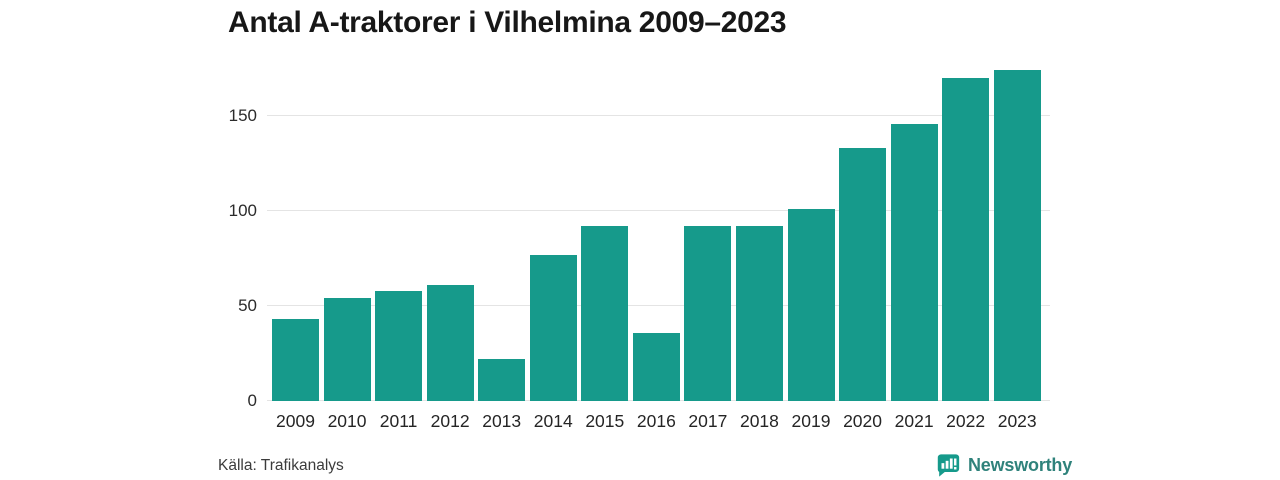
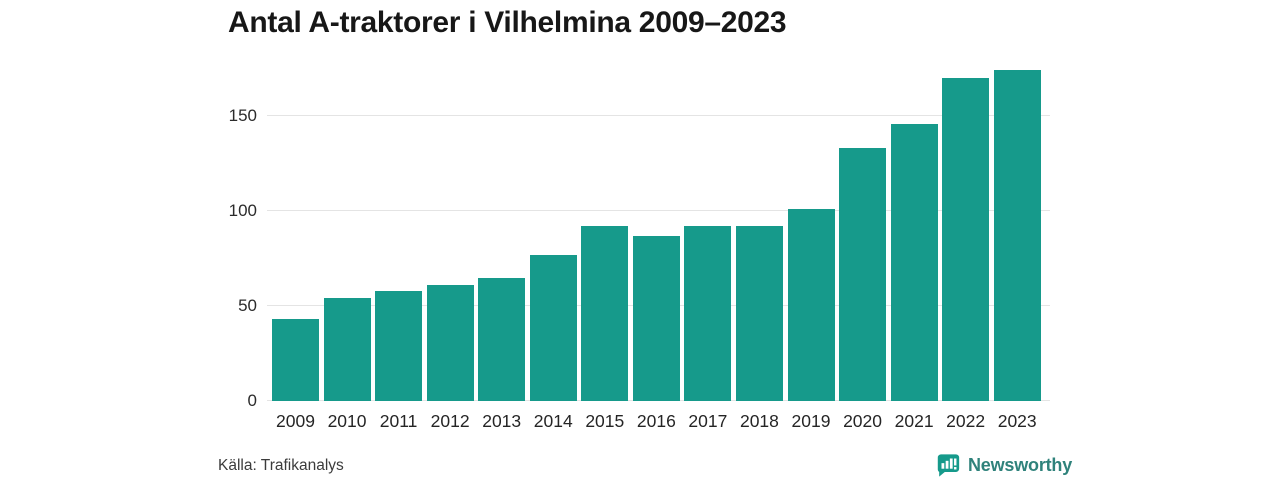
2013: 22 -> 65
2016: 36 -> 87
